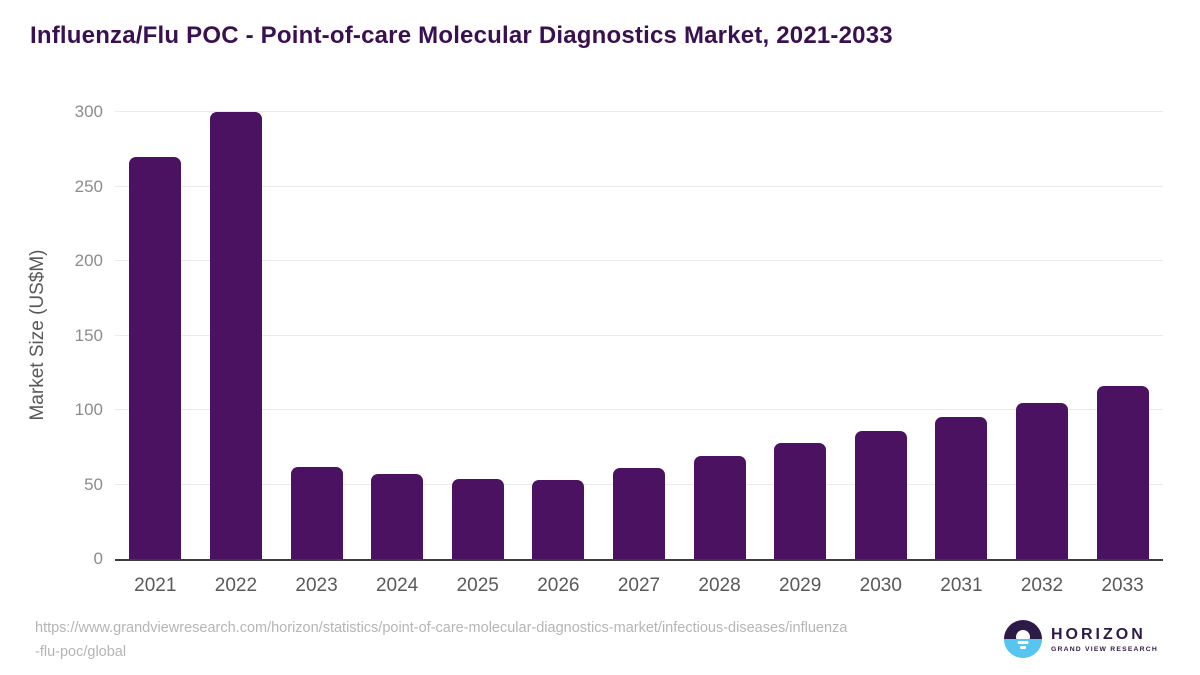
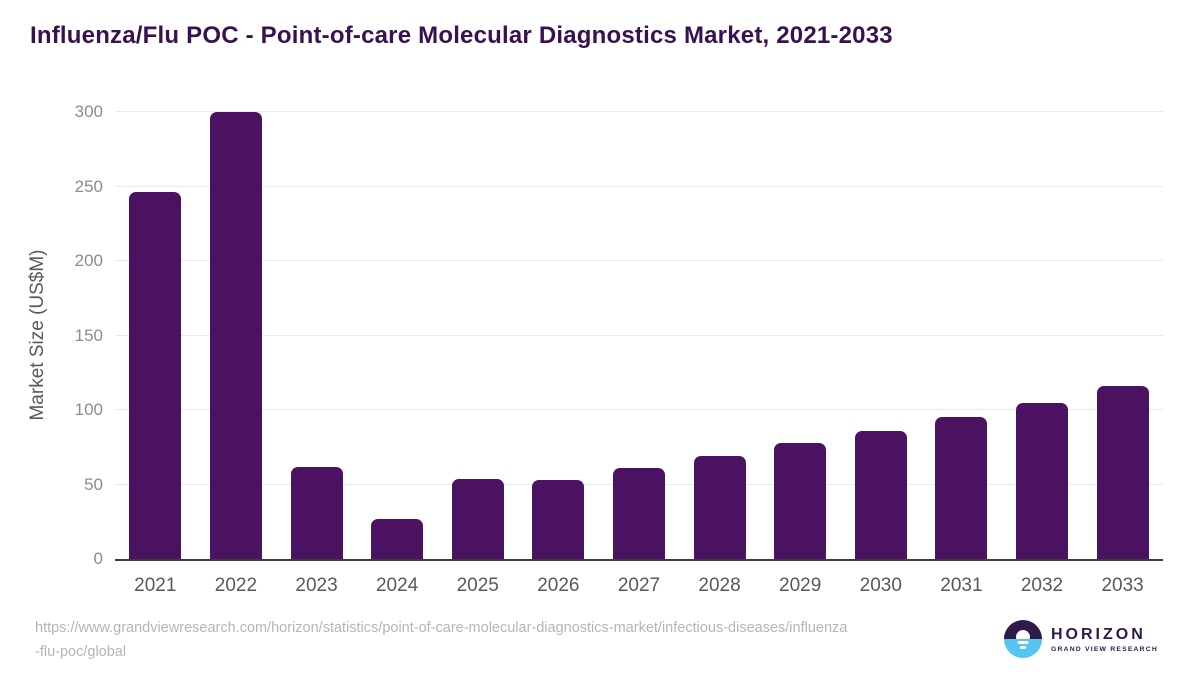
2021: 270 -> 246
2024: 57 -> 27
